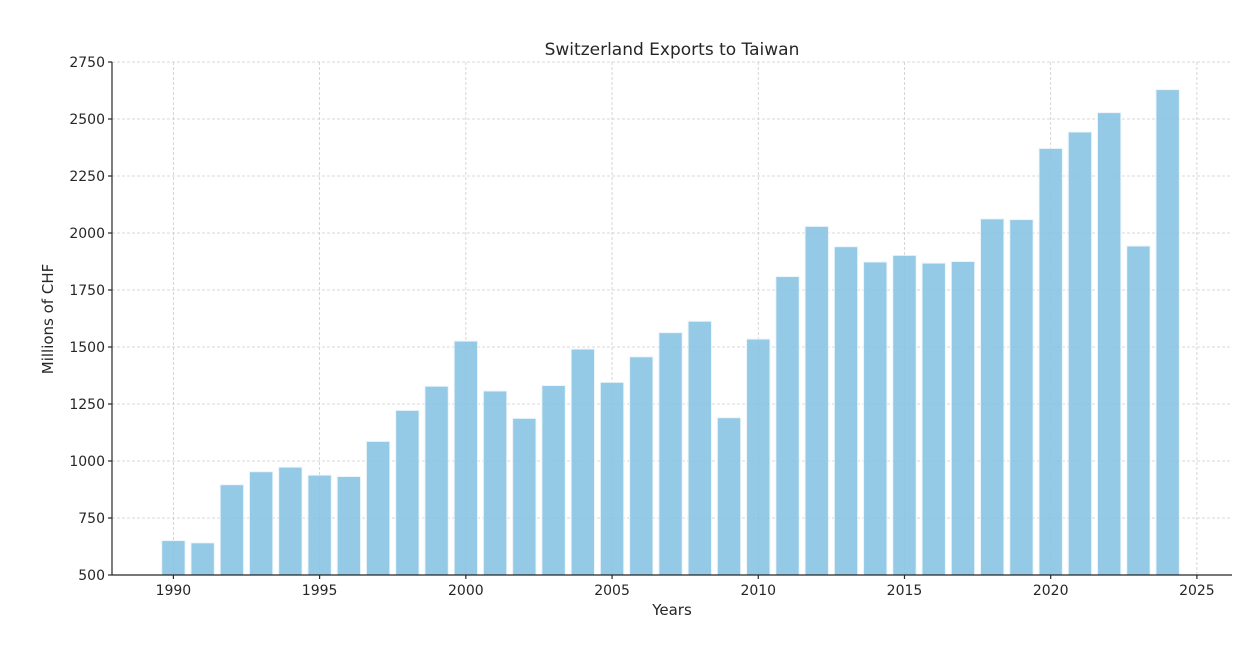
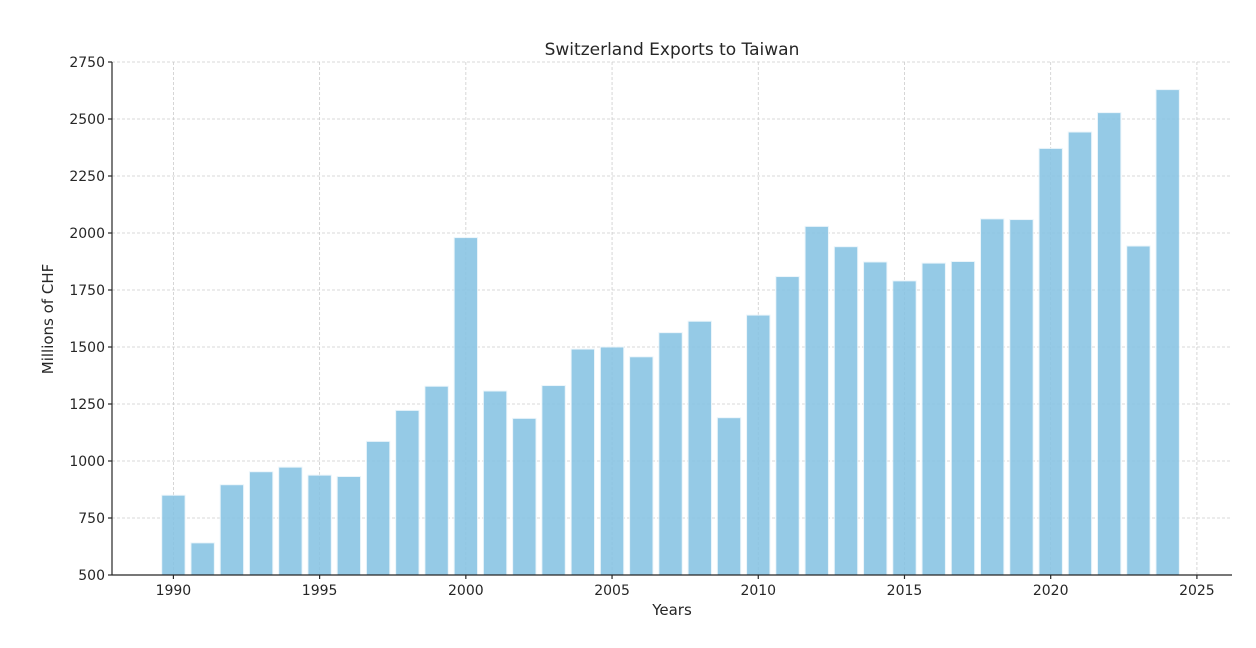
1990: 650 -> 850
2000: 1530 -> 1980
2005: 1340 -> 1500
2010: 1540 -> 1640
2015: 1900 -> 1790
